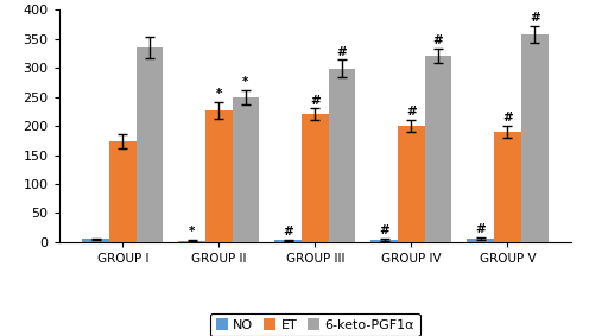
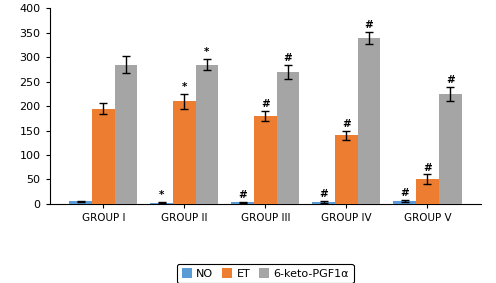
ET/GROUP I: 173 -> 195
6-keto-PGF1α/GROUP I: 335 -> 285
ET/GROUP II: 227 -> 210
6-keto-PGF1α/GROUP II: 249 -> 285
ET/GROUP III: 220 -> 180
6-keto-PGF1α/GROUP III: 299 -> 270
ET/GROUP IV: 201 -> 140
6-keto-PGF1α/GROUP IV: 321 -> 340
ET/GROUP V: 190 -> 50
6-keto-PGF1α/GROUP V: 358 -> 225
